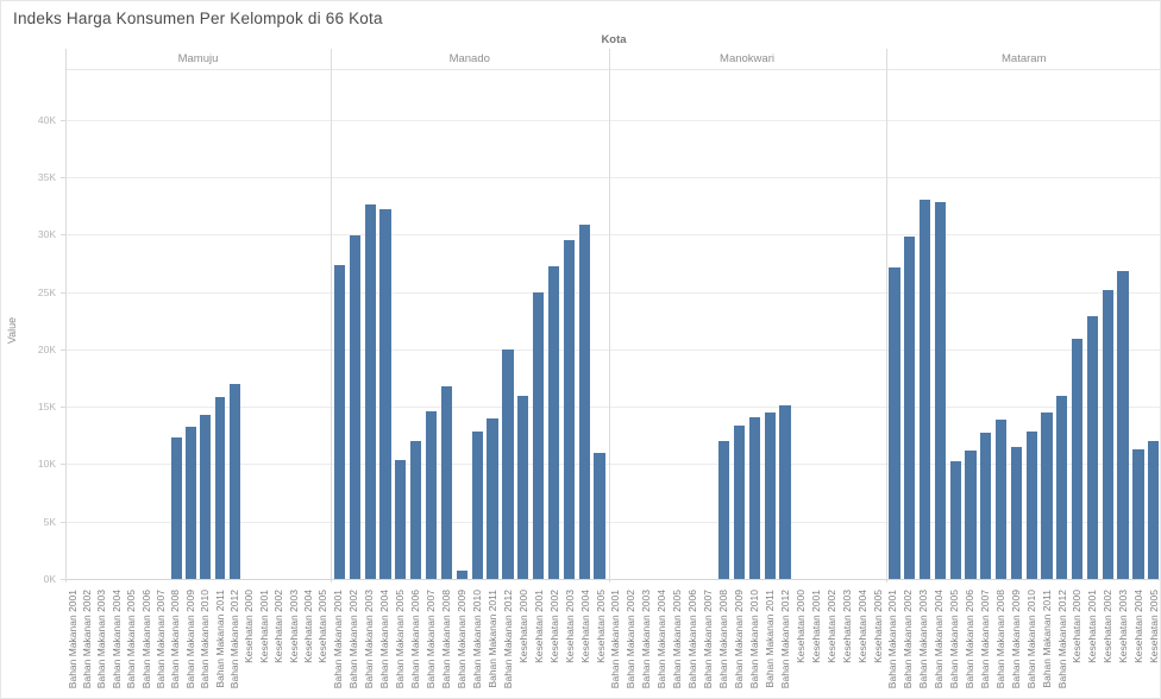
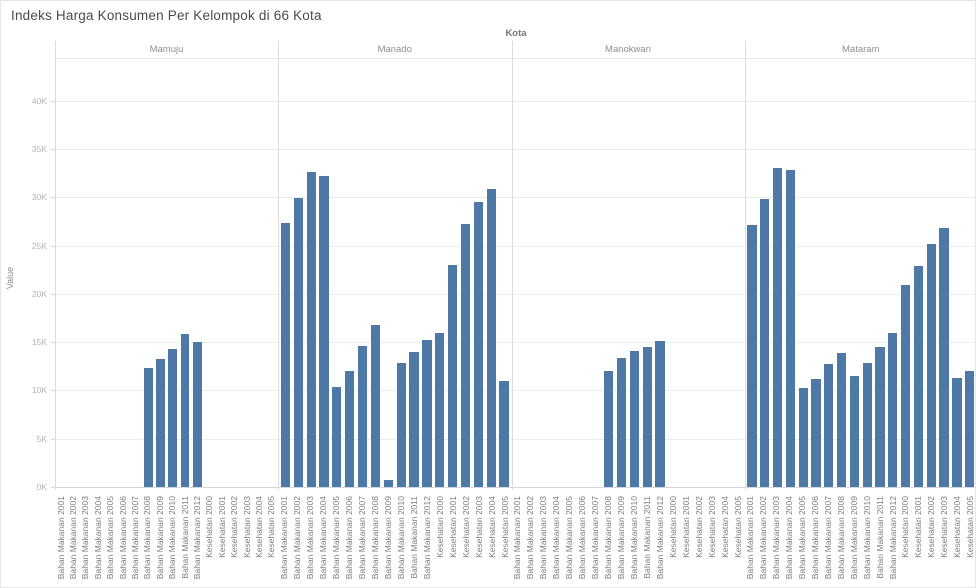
Mamuju/Bahan Makanan 2012: 17K -> 15K
Manado/Bahan Makanan 2012: 20K -> 15K
Manado/Kesehatan 2001: 25K -> 23K
